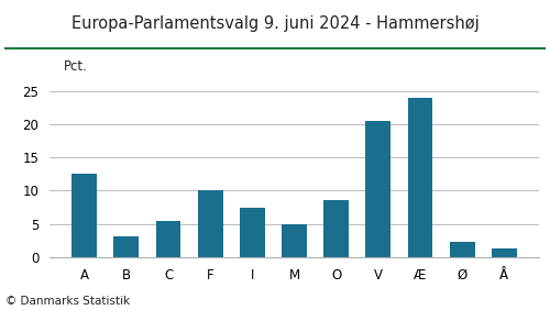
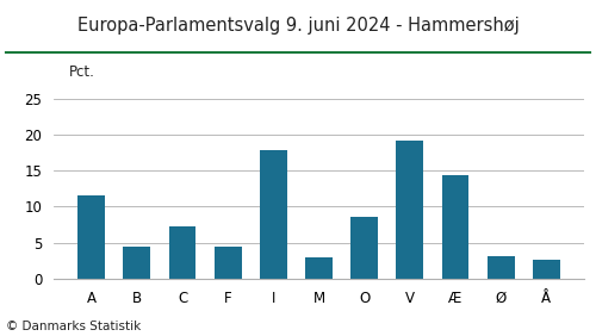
A: 12.5 -> 11.6
B: 3.2 -> 4.4
C: 5.4 -> 7.2
F: 10.1 -> 4.4
I: 7.4 -> 17.8
M: 4.9 -> 3.0
V: 20.5 -> 19.2
Æ: 23.9 -> 14.4
Ø: 2.3 -> 3.2
Å: 1.4 -> 2.6
